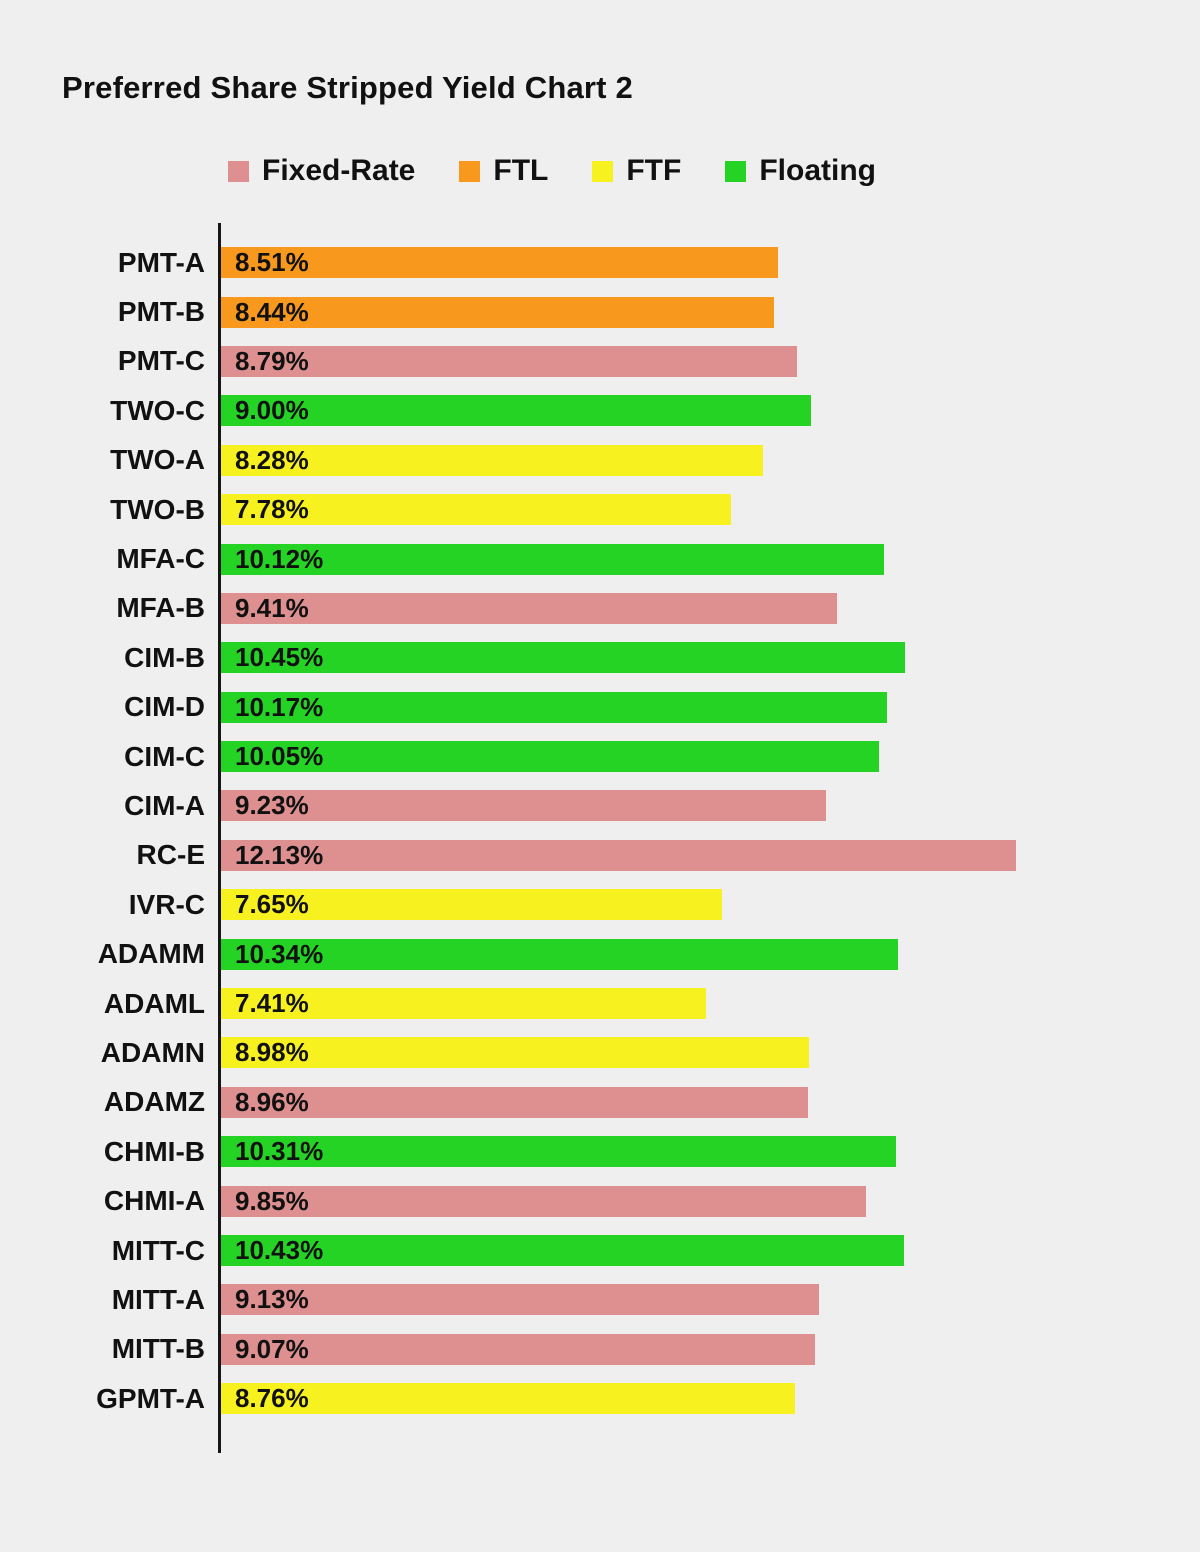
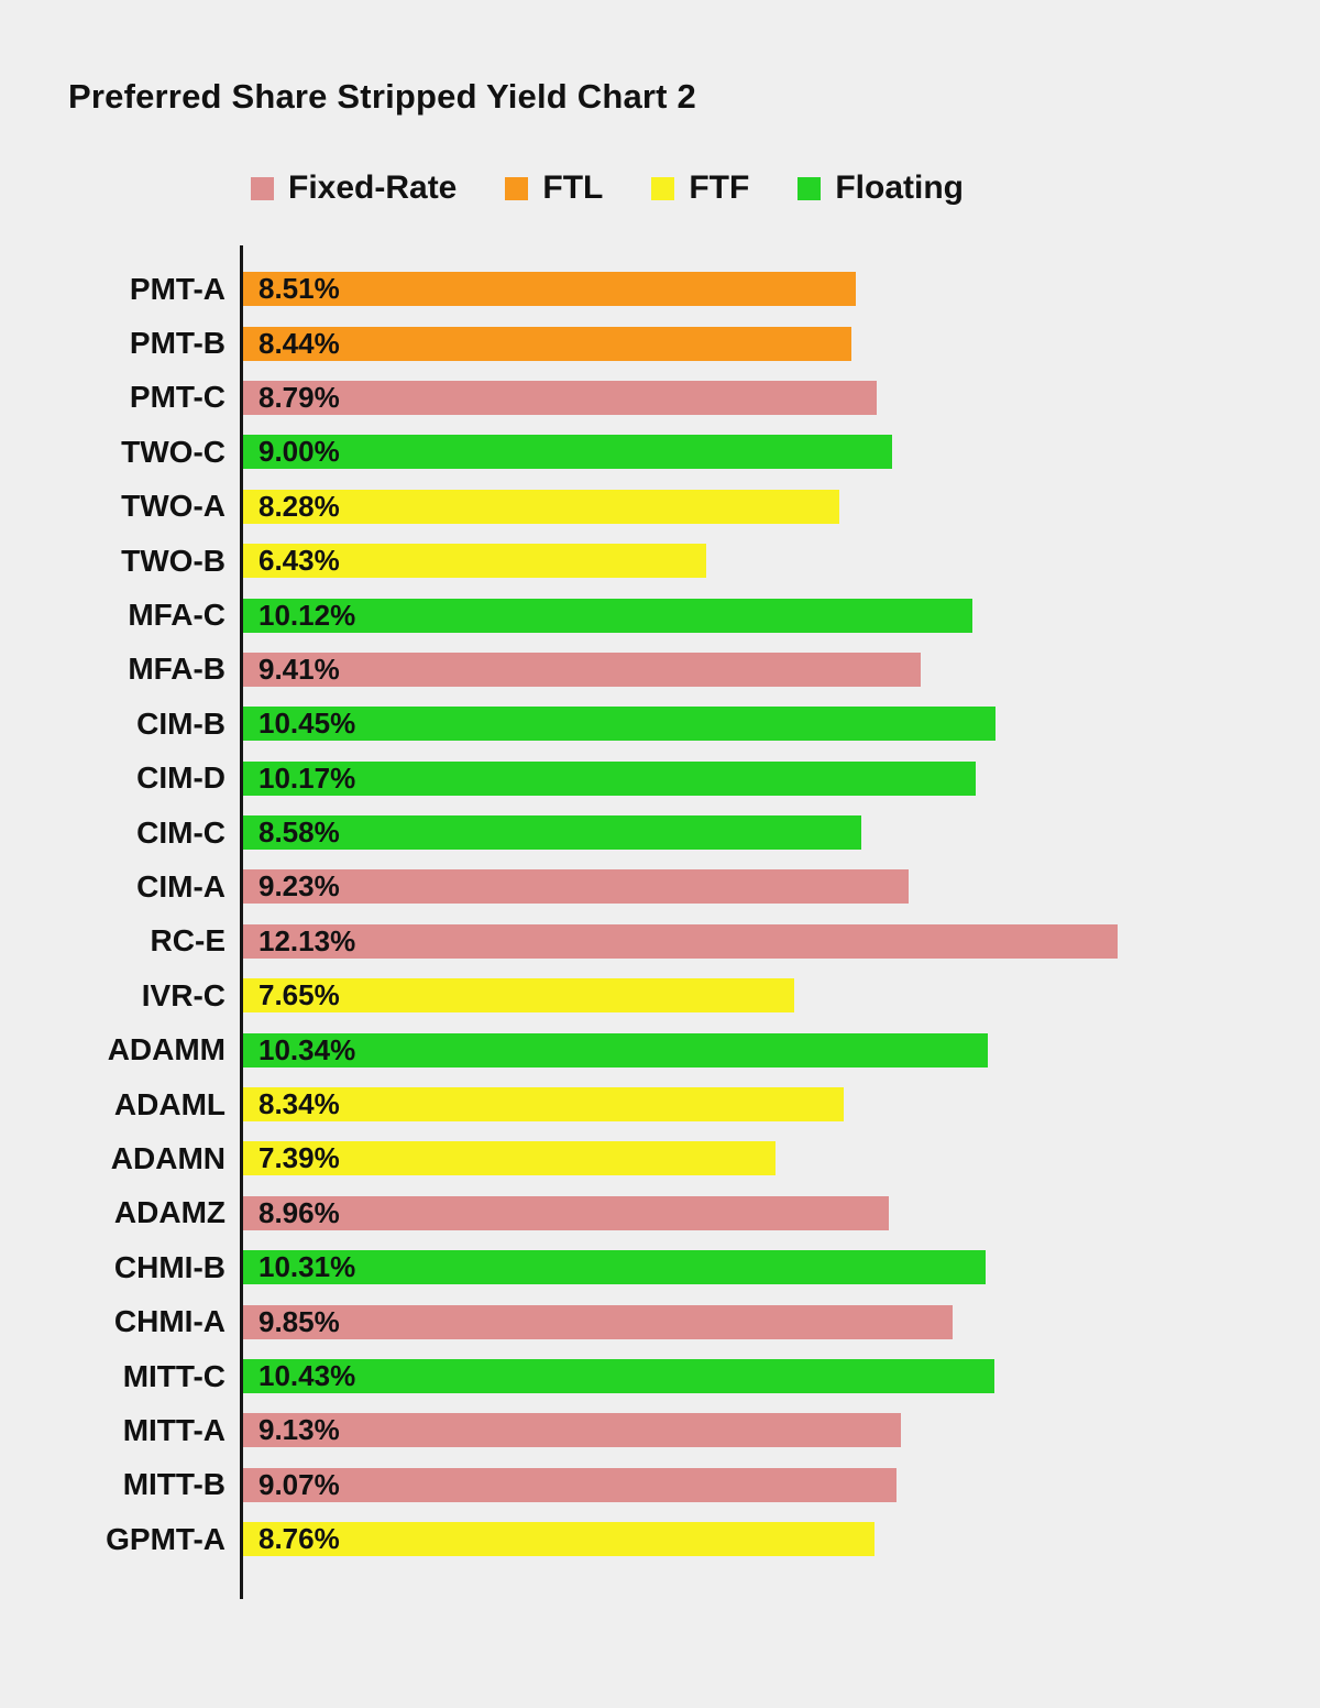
TWO-B: 7.78% -> 6.43%
CIM-C: 10.05% -> 8.58%
ADAML: 7.41% -> 8.34%
ADAMN: 8.98% -> 7.39%
